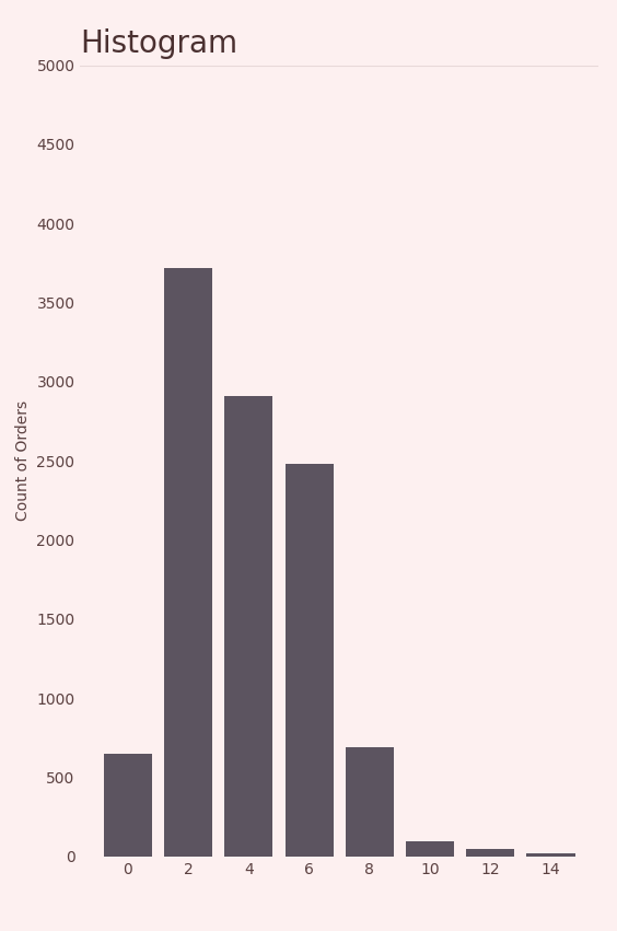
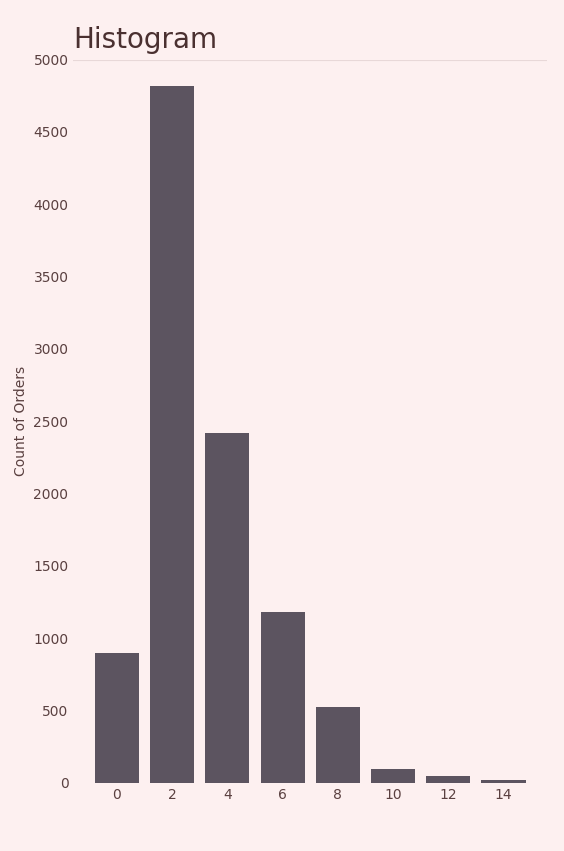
0: 650 -> 900
2: 3720 -> 4820
4: 2910 -> 2420
6: 2480 -> 1180
8: 690 -> 520
